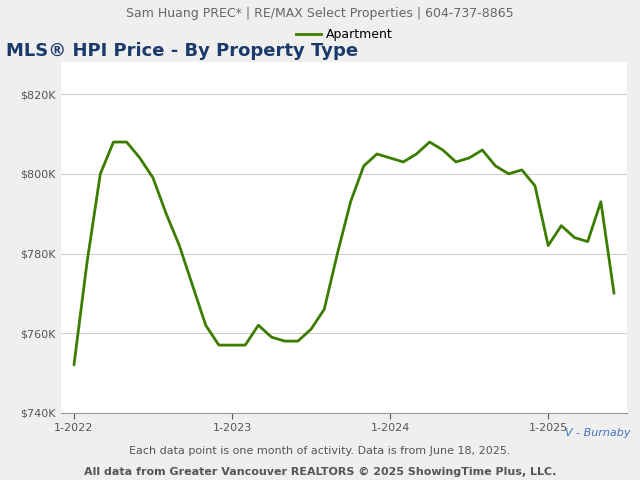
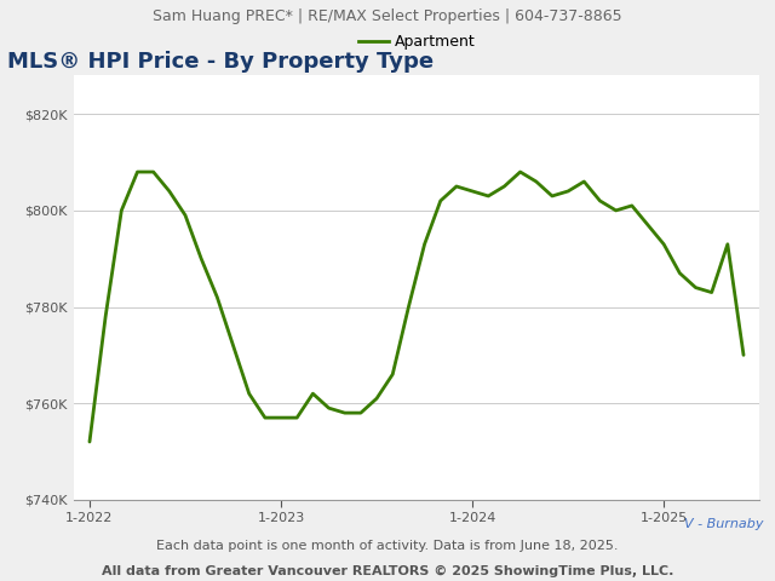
1-2025: $782K -> $793K
